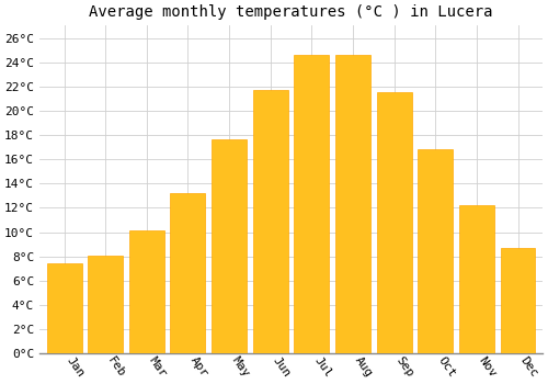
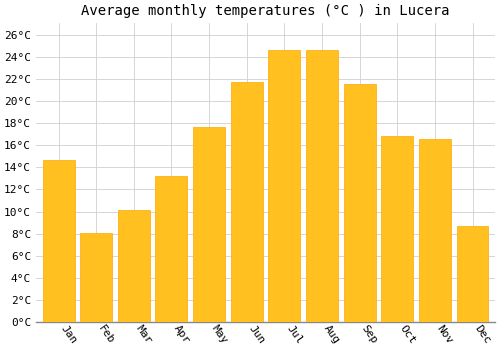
Jan: 7.4°C -> 14.7°C
Nov: 12.2°C -> 16.6°C
